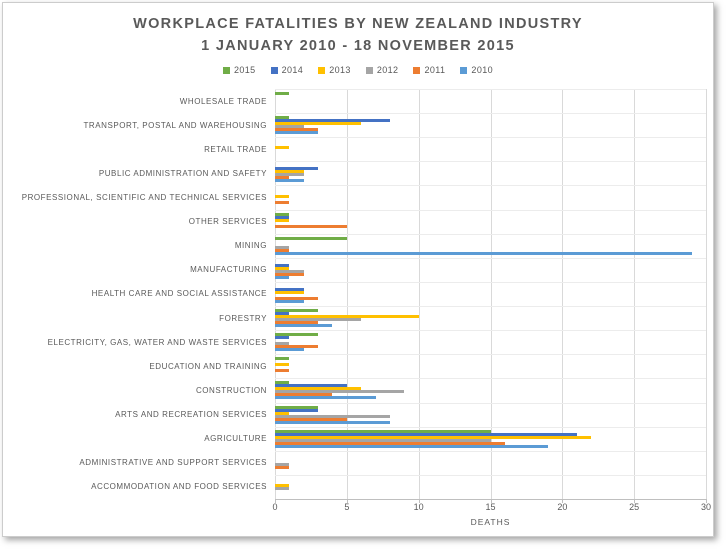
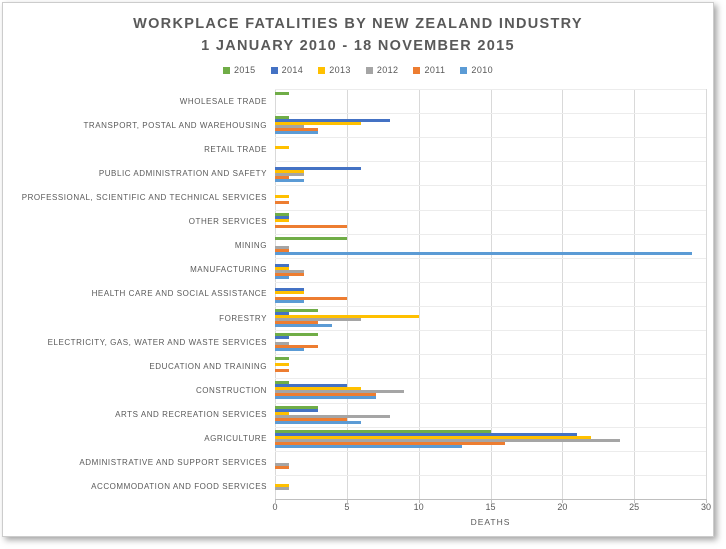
2014/PUBLIC ADMINISTRATION AND SAFETY: 3 -> 6
2011/HEALTH CARE AND SOCIAL ASSISTANCE: 3 -> 5
2011/CONSTRUCTION: 4 -> 7
2010/ARTS AND RECREATION SERVICES: 8 -> 6
2012/AGRICULTURE: 15 -> 24
2010/AGRICULTURE: 19 -> 13
